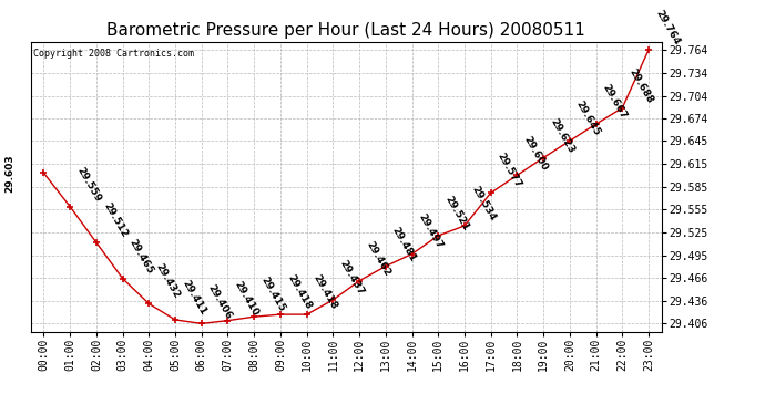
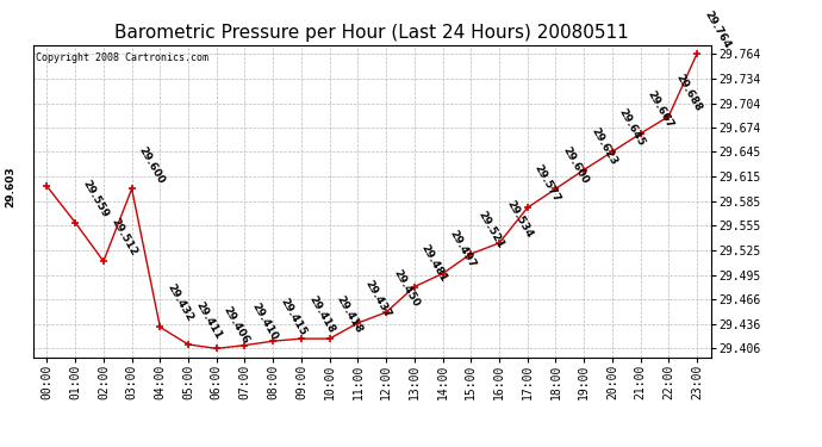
03:00: 29.465 -> 29.600
12:00: 29.462 -> 29.450
